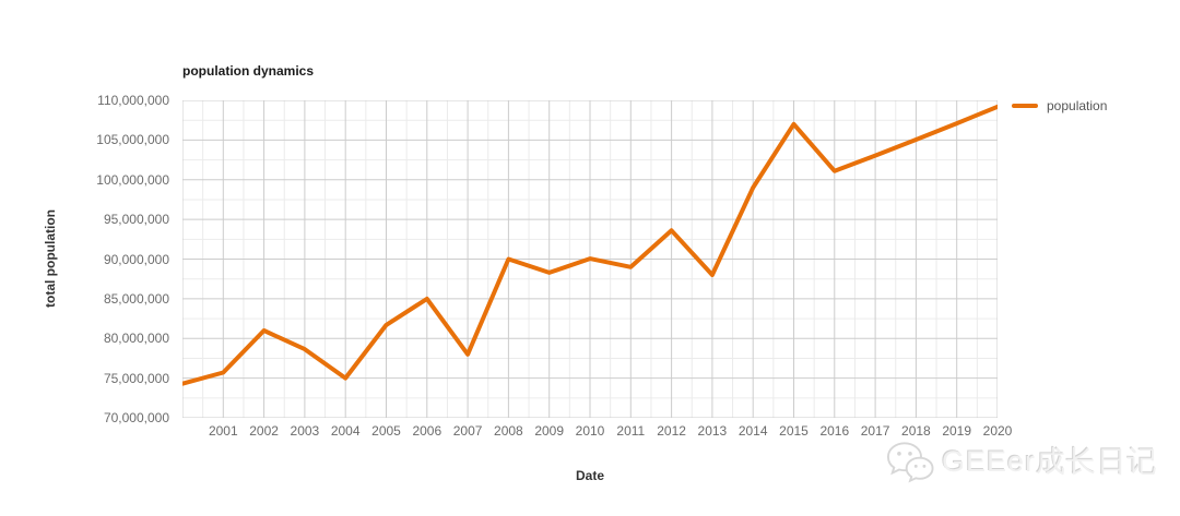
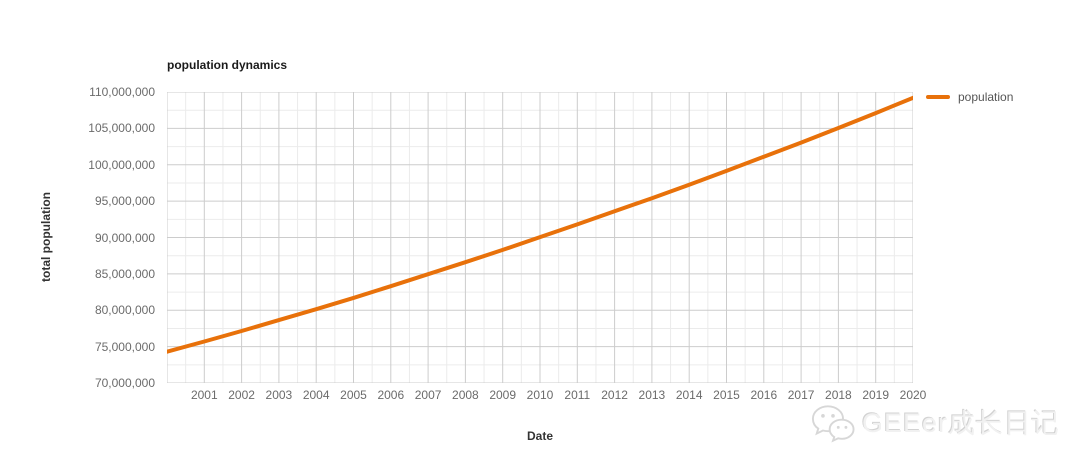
2002: 81000000 -> 77000000
2004: 75000000 -> 80000000
2006: 85000000 -> 83000000
2007: 78000000 -> 85000000
2008: 90000000 -> 87000000
2011: 89000000 -> 92000000
2013: 88000000 -> 95000000
2014: 99000000 -> 97000000
2015: 107000000 -> 99000000
